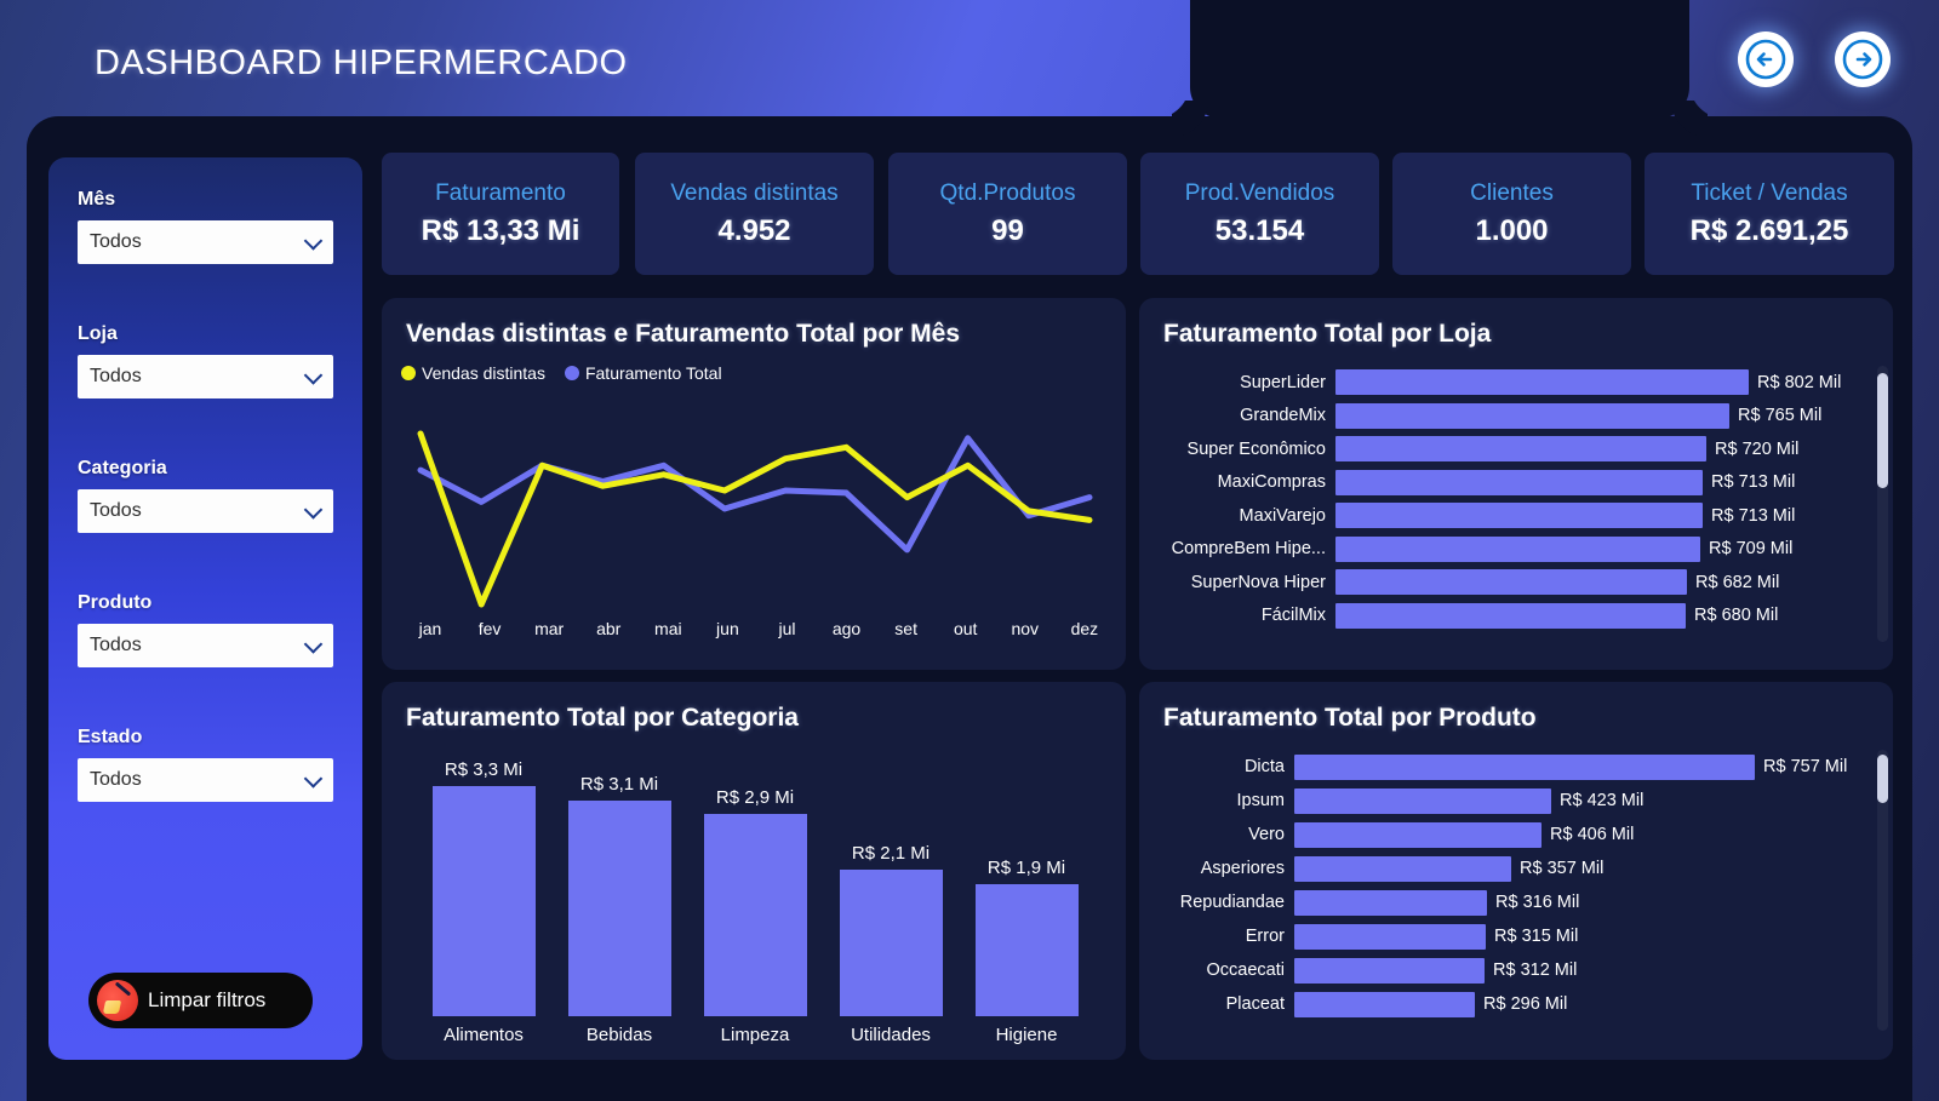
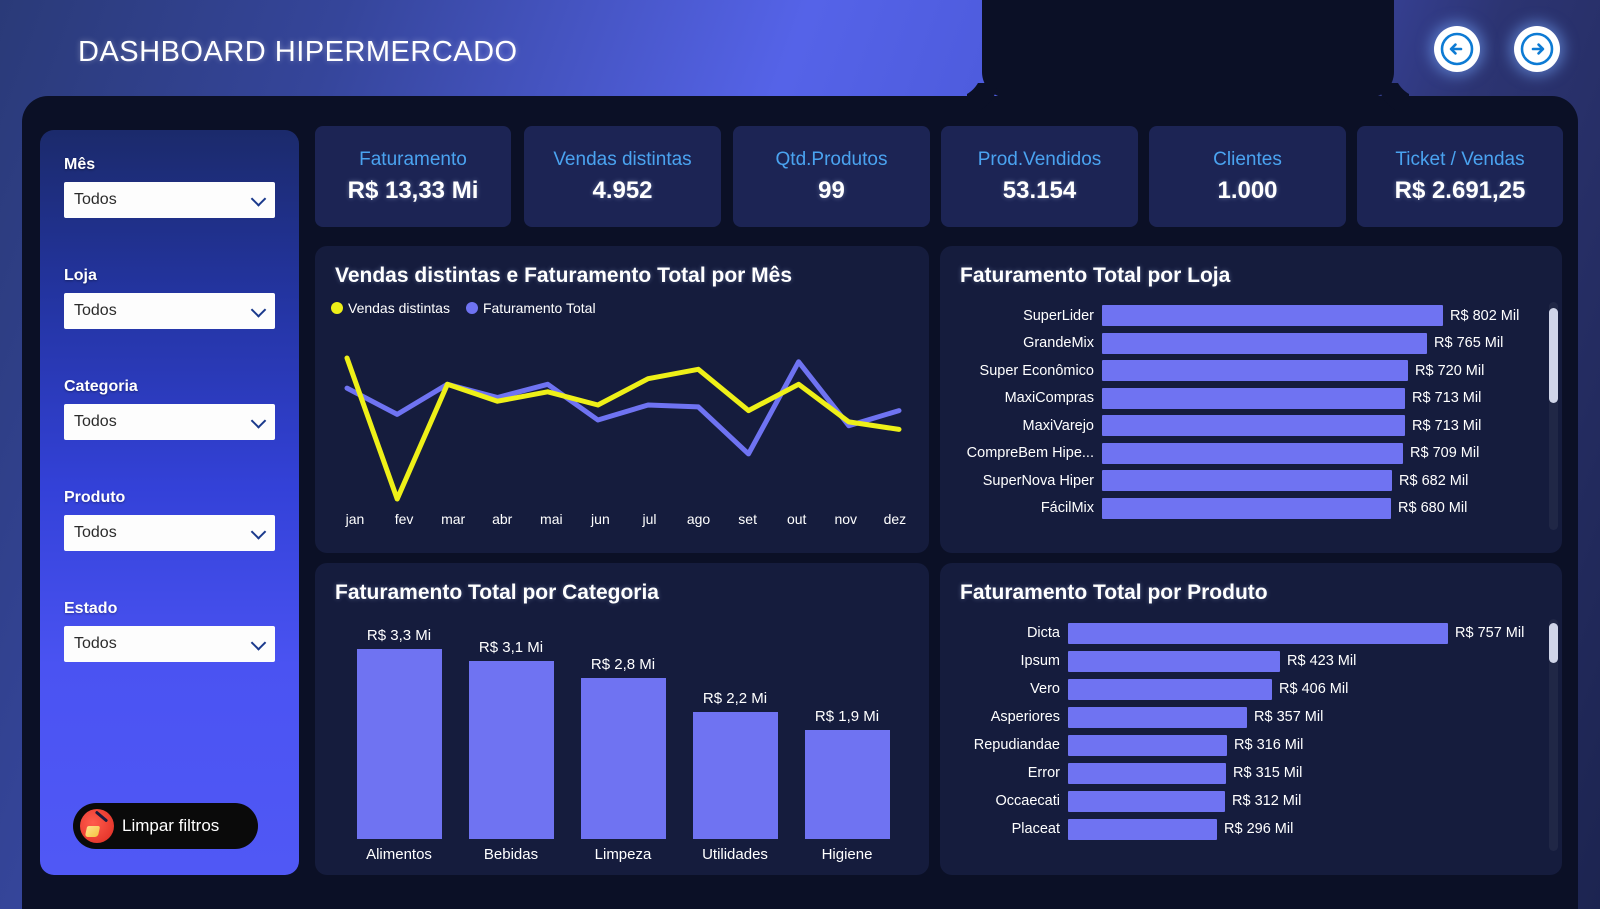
Faturamento Total por Categoria/Limpeza: 2,9 -> 2,8
Faturamento Total por Categoria/Utilidades: 2,1 -> 2,2
